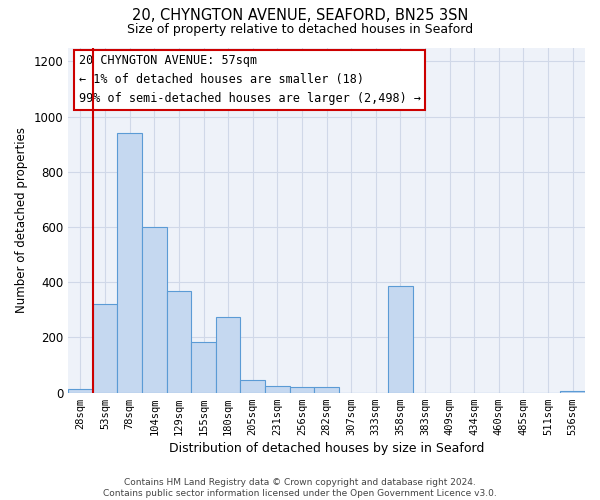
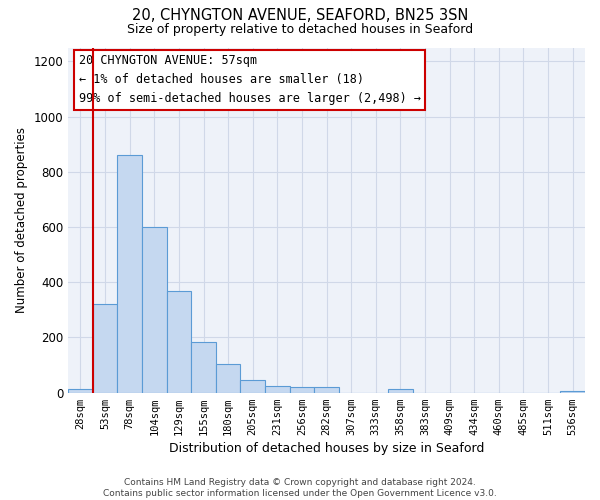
78sqm: 940 -> 860
180sqm: 275 -> 105
358sqm: 385 -> 15
